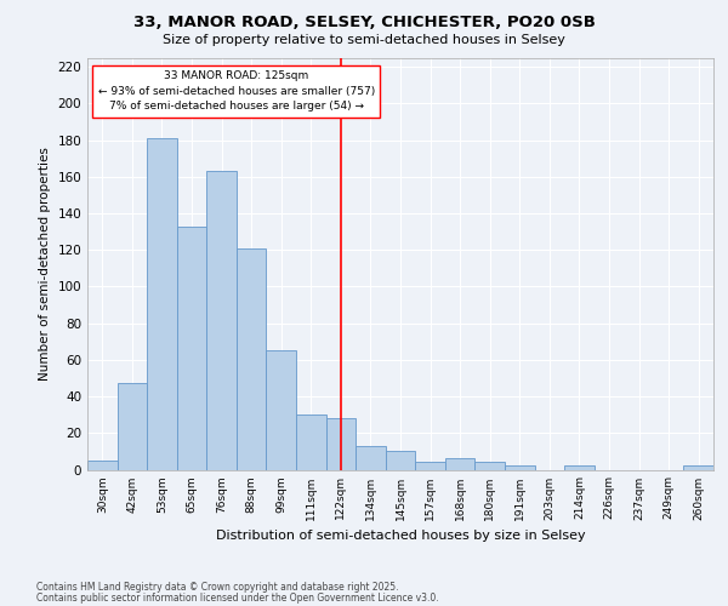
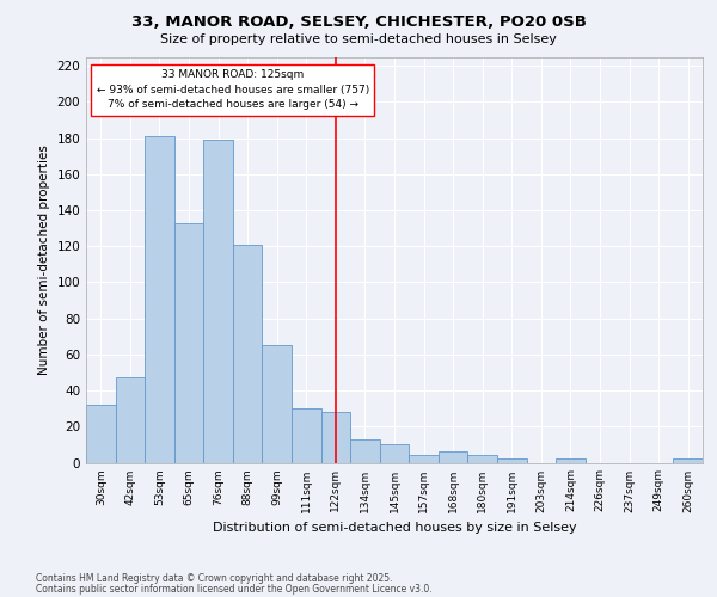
30sqm: 5 -> 32
76sqm: 163 -> 179
